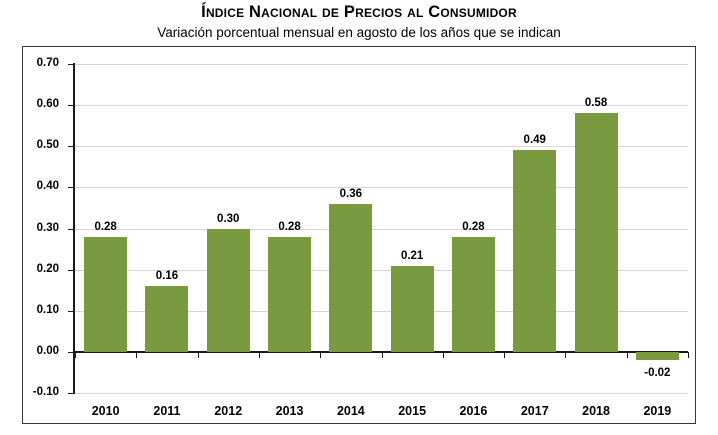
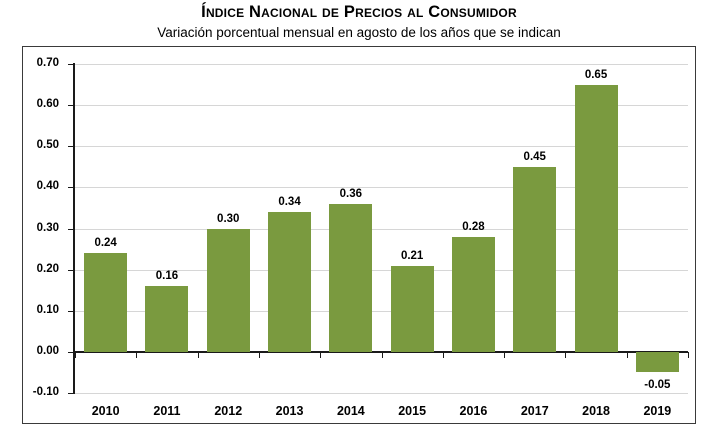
2010: 0.28 -> 0.24
2013: 0.28 -> 0.34
2017: 0.49 -> 0.45
2018: 0.58 -> 0.65
2019: -0.02 -> -0.05
